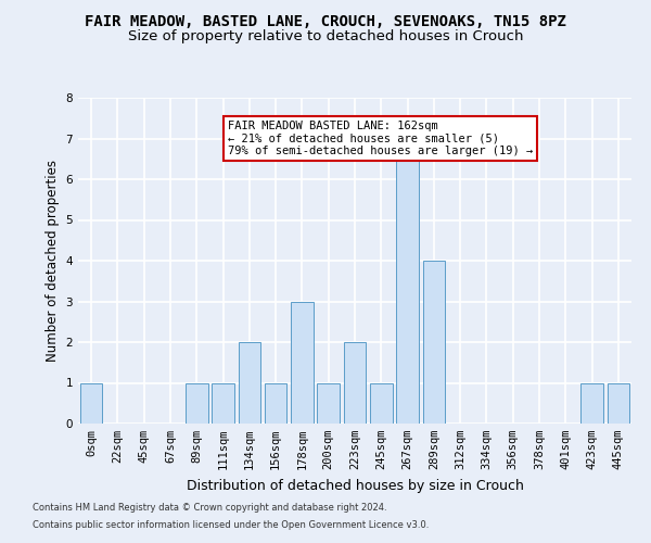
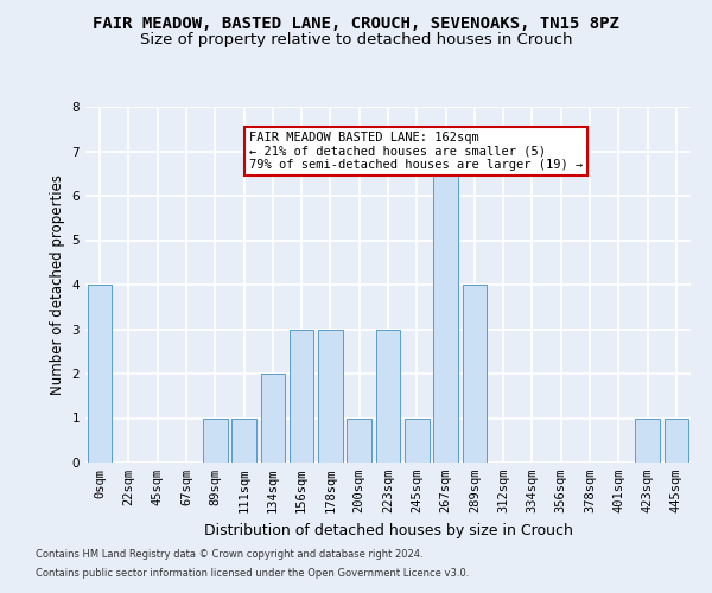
0sqm: 1 -> 4
156sqm: 1 -> 3
223sqm: 2 -> 3
